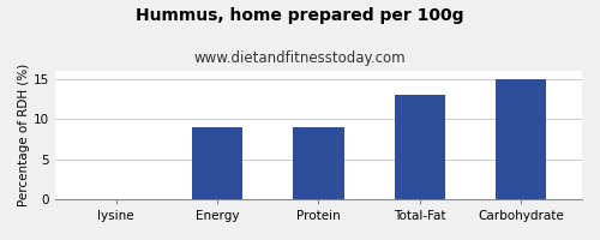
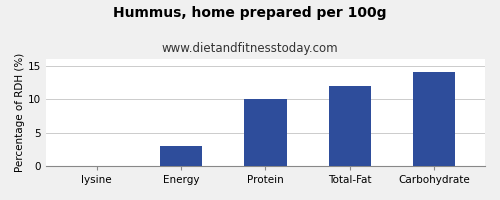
Energy: 9 -> 3
Protein: 9 -> 10
Total-Fat: 13 -> 12
Carbohydrate: 15 -> 14
